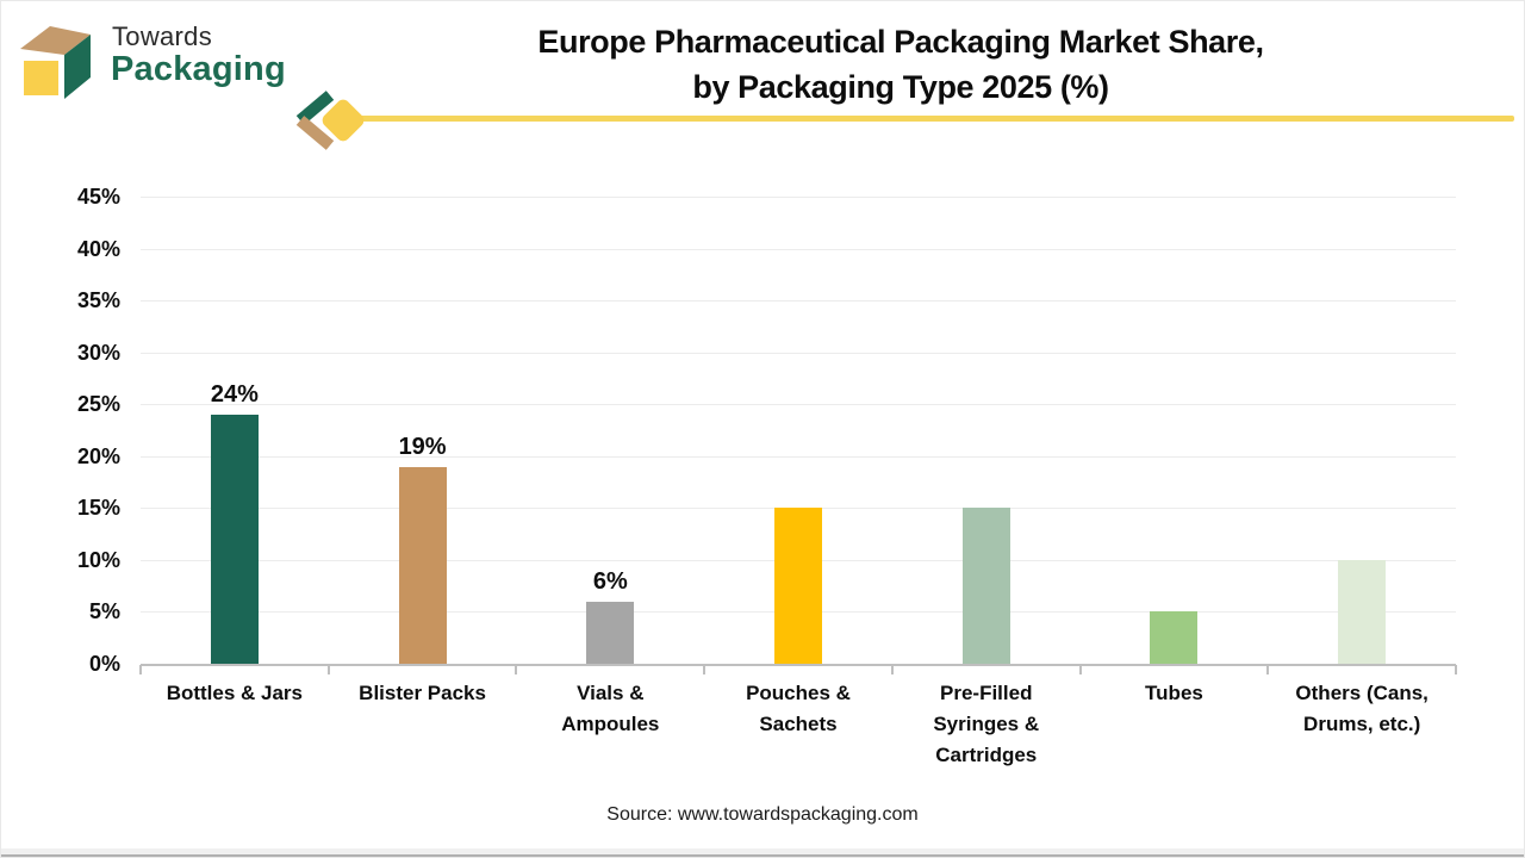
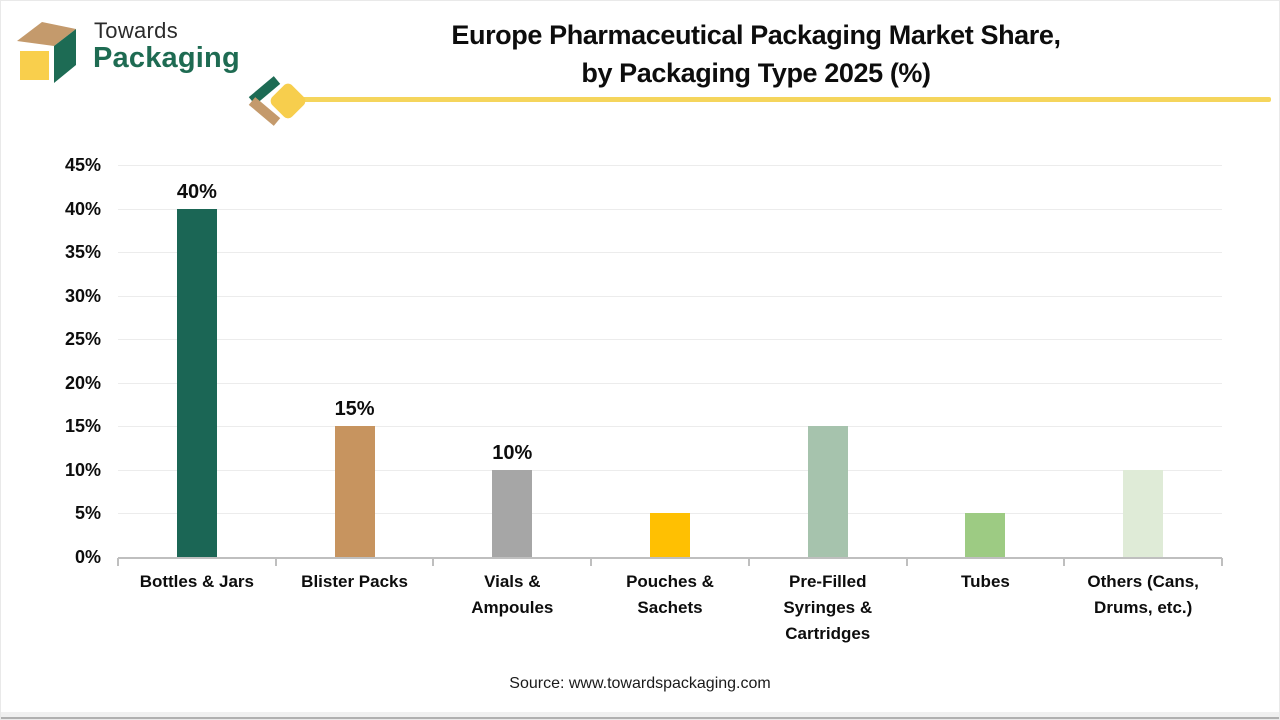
Bottles & Jars: 24% -> 40%
Blister Packs: 19% -> 15%
Vials & Ampoules: 6% -> 10%
Pouches & Sachets: 15% -> 5%
